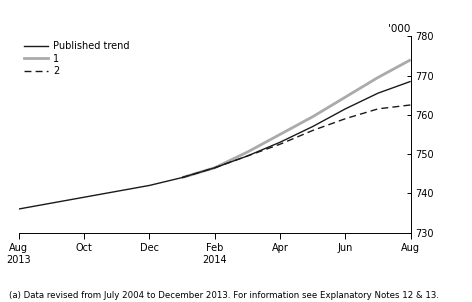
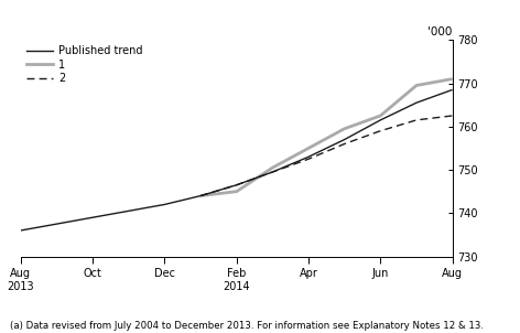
1/Feb 2014: 746.5 -> 745.0
1/Jun: 764.5 -> 762.5
1/Aug: 774.0 -> 771.0
